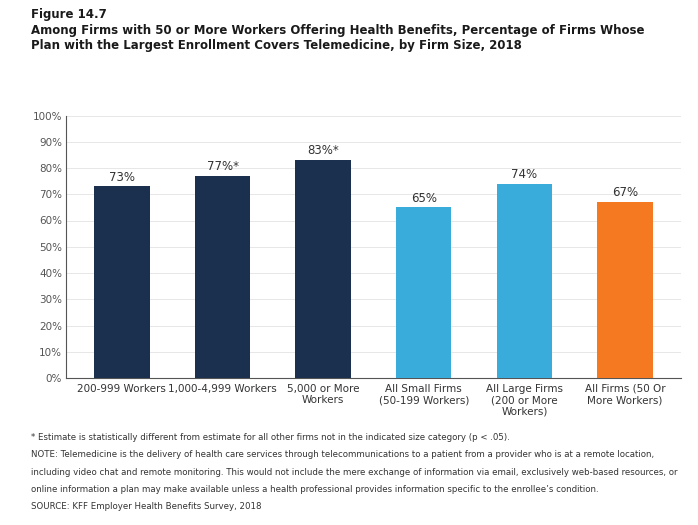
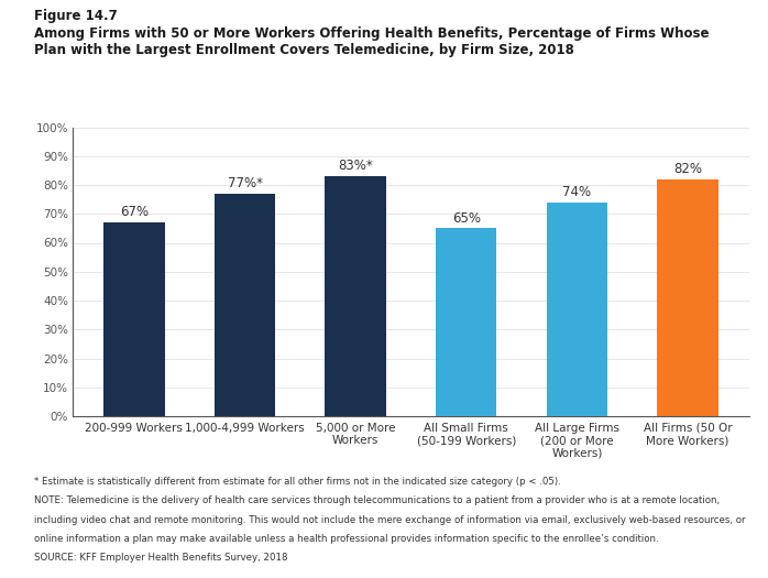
200-999 Workers: 73% -> 67%
All Firms (50 Or More Workers): 67% -> 82%
